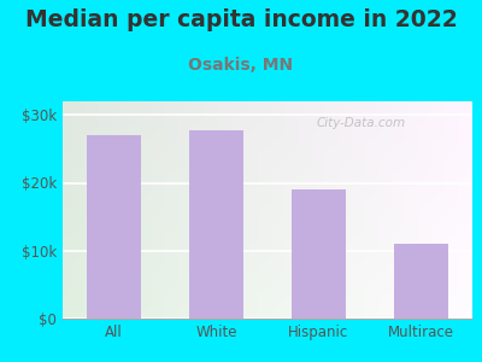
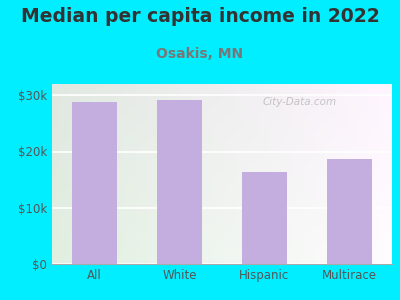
All: $27.0k -> $28.8k
White: $27.7k -> $29.2k
Hispanic: $19.0k -> $16.4k
Multirace: $11.0k -> $18.6k
